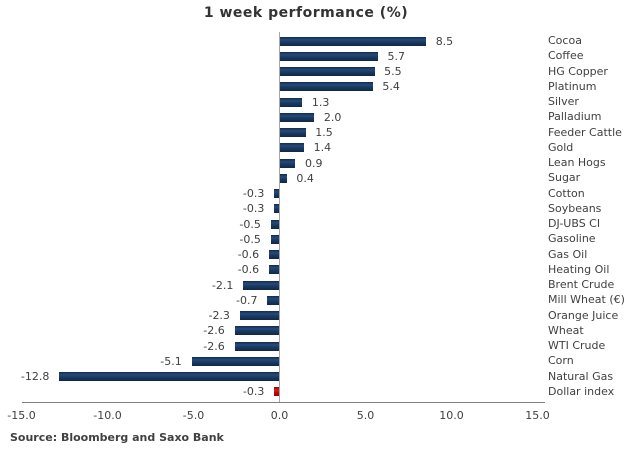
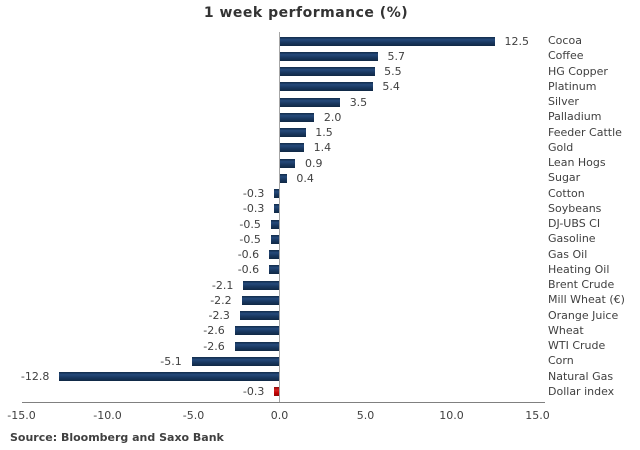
Cocoa: 8.5 -> 12.5
Silver: 1.3 -> 3.5
Mill Wheat (€): -0.7 -> -2.2
